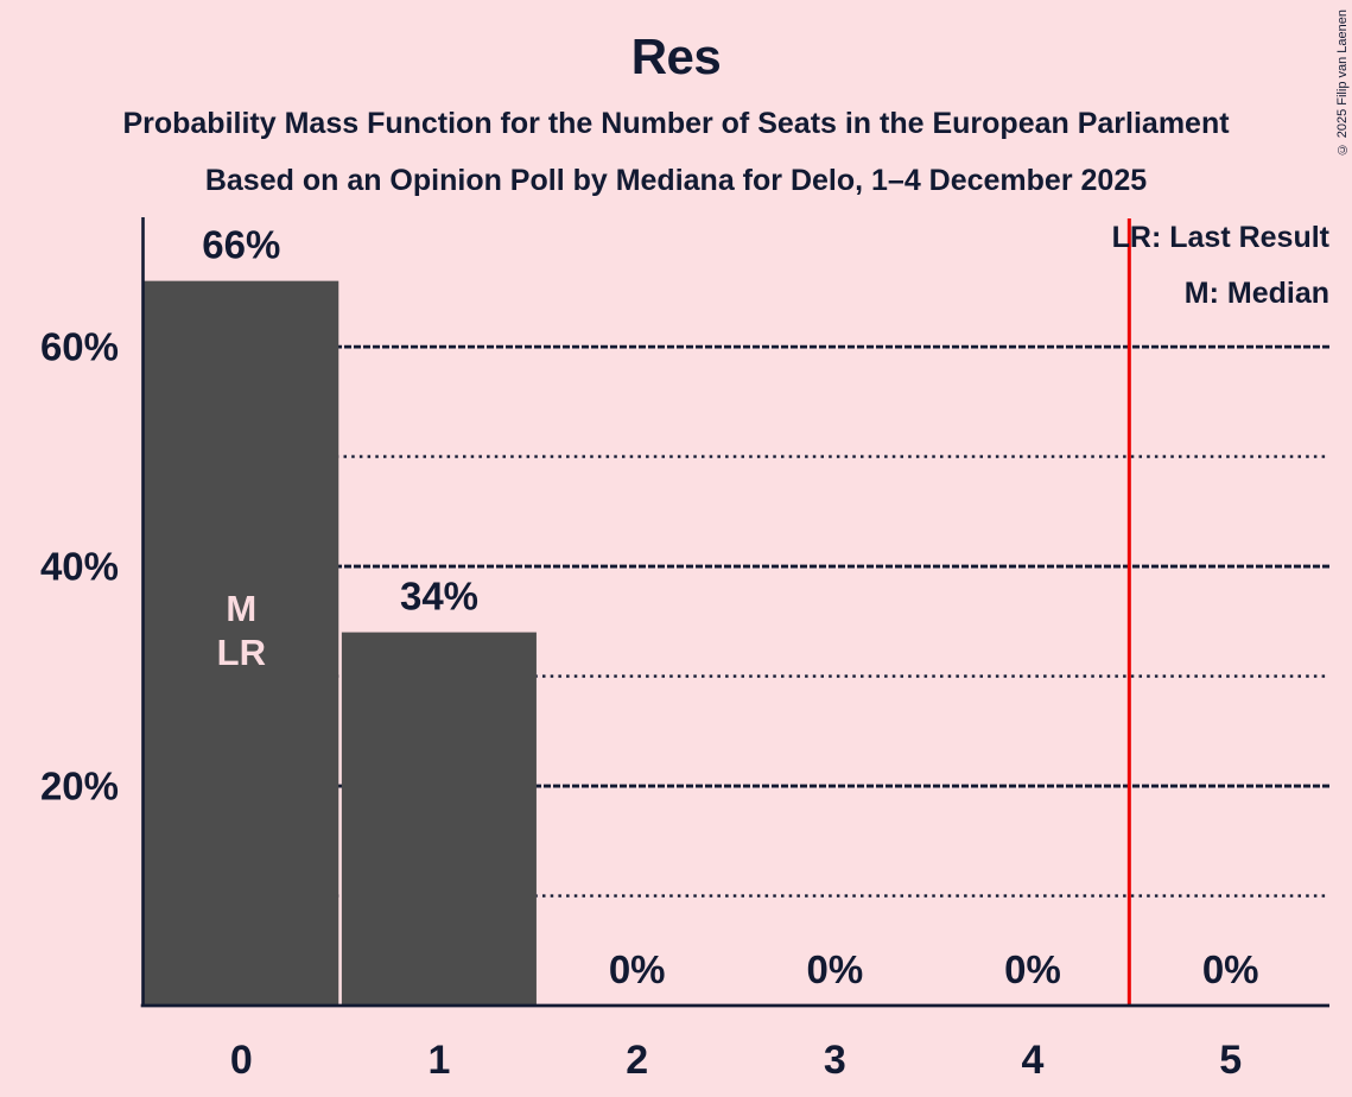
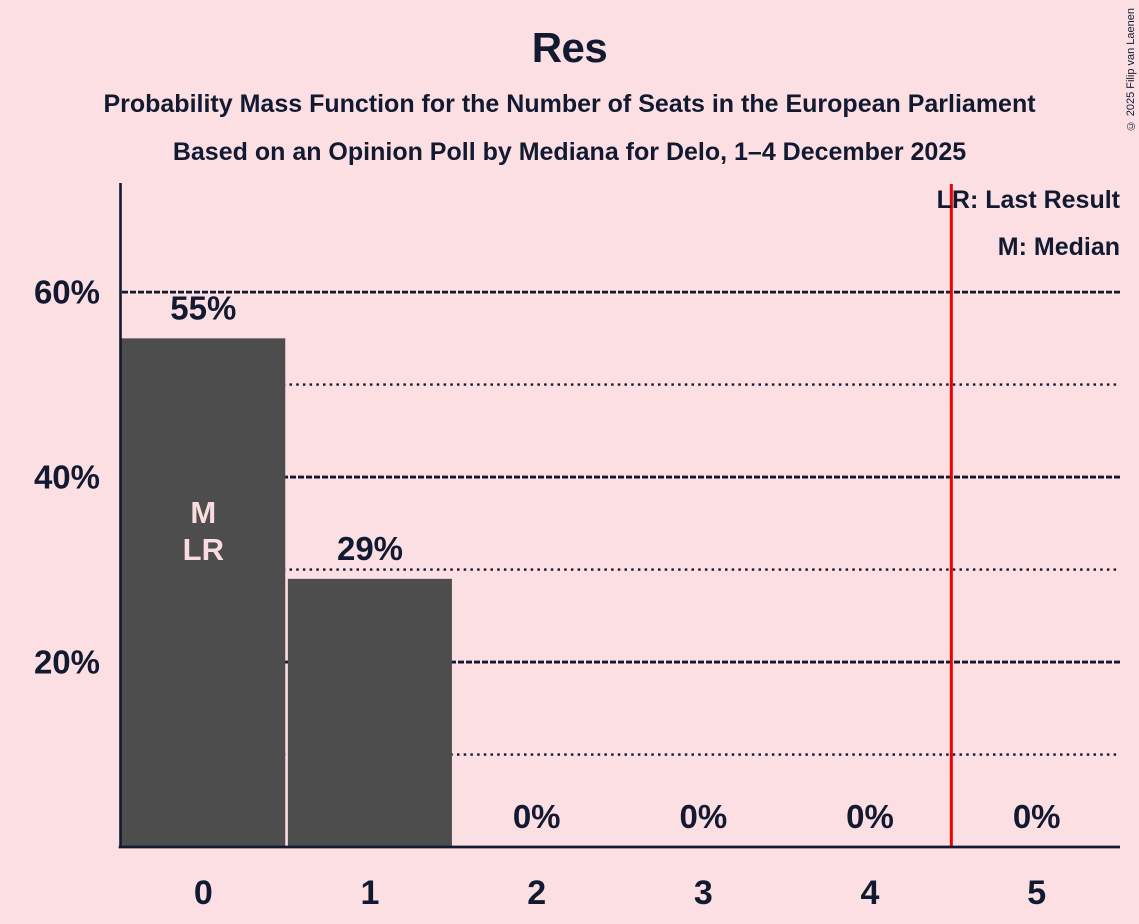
0: 66% -> 55%
1: 34% -> 29%
